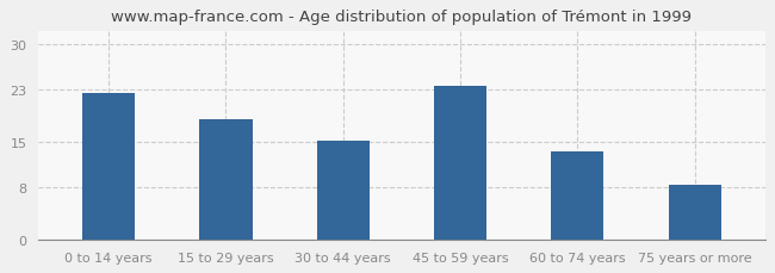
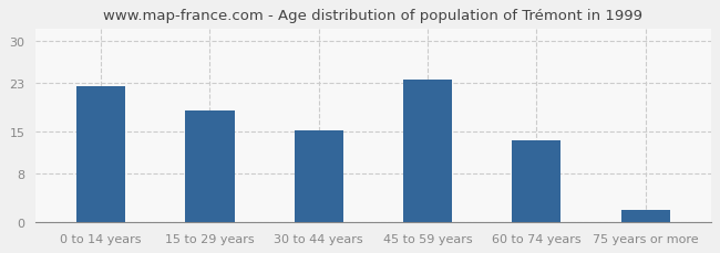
75 years or more: 8.4 -> 2.0
